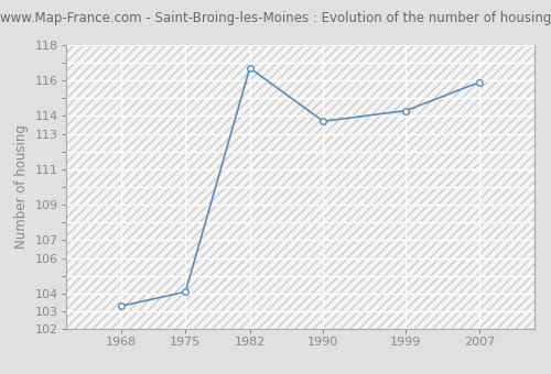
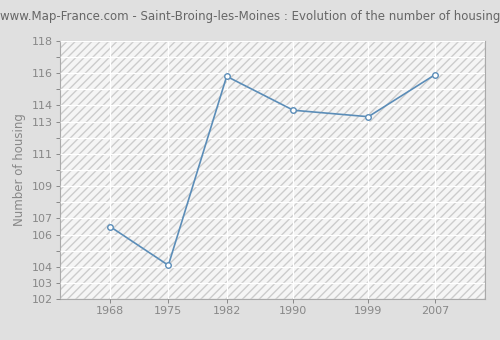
1968: 103.3 -> 106.5
1982: 116.7 -> 115.8
1999: 114.3 -> 113.3
